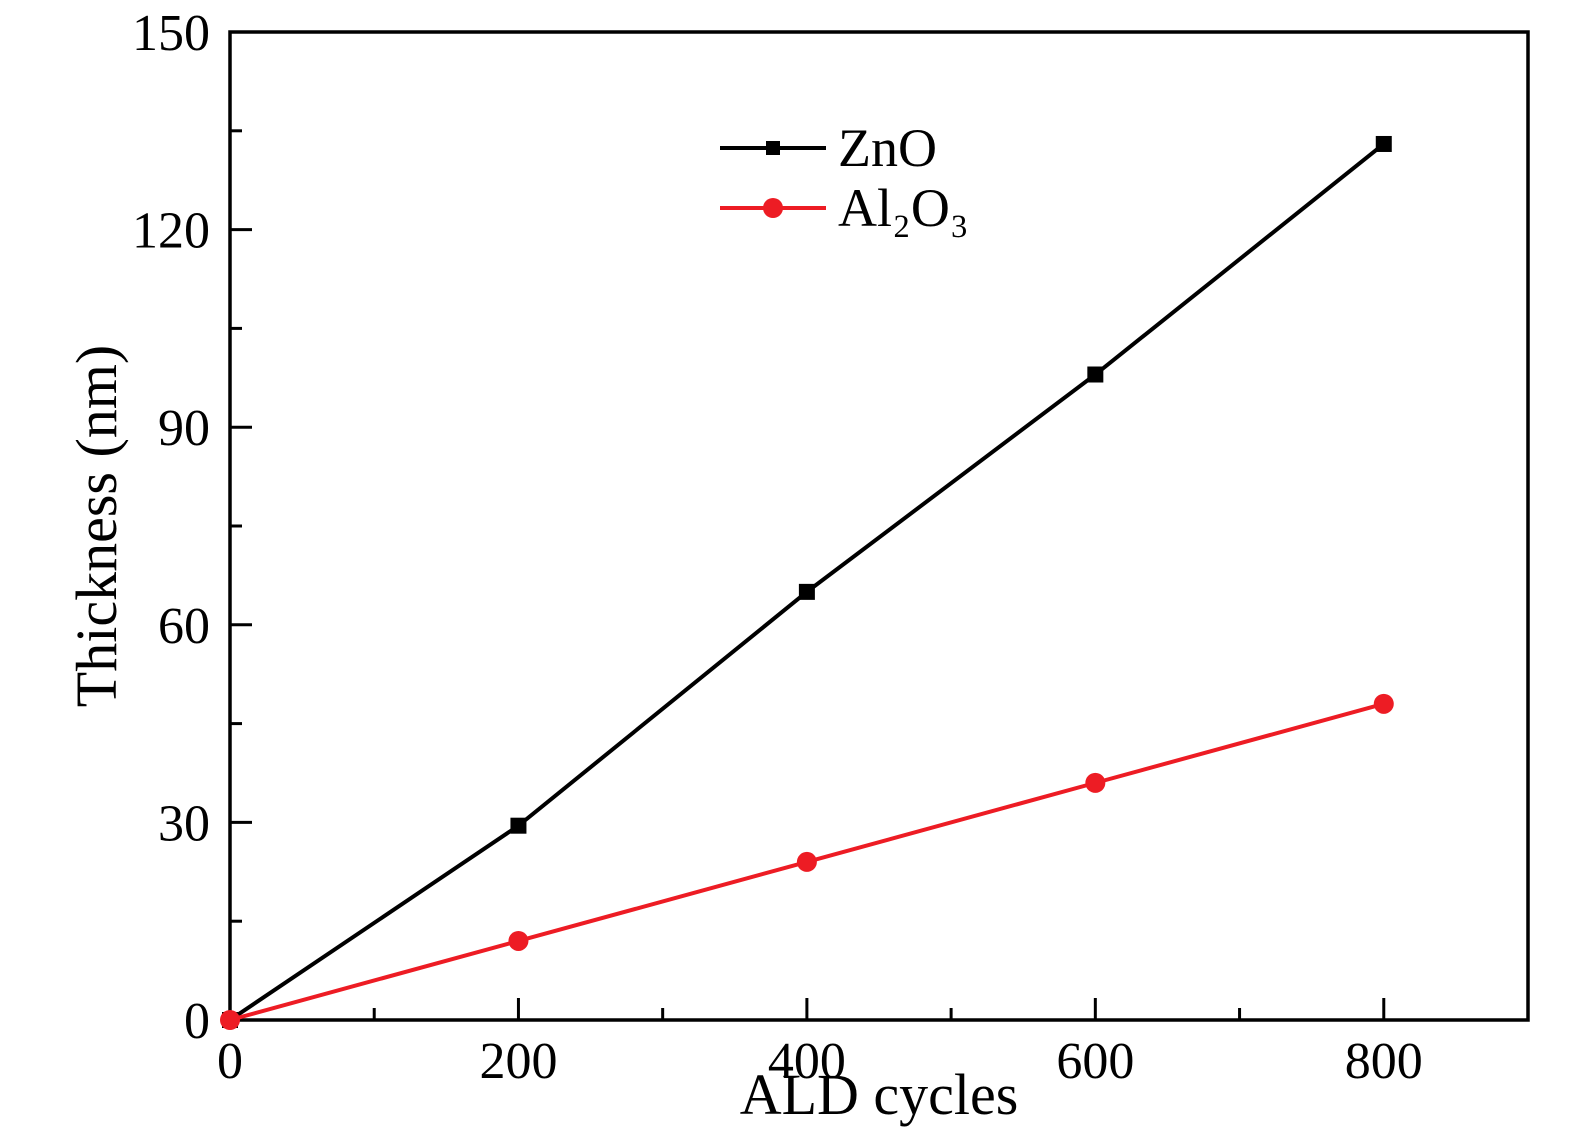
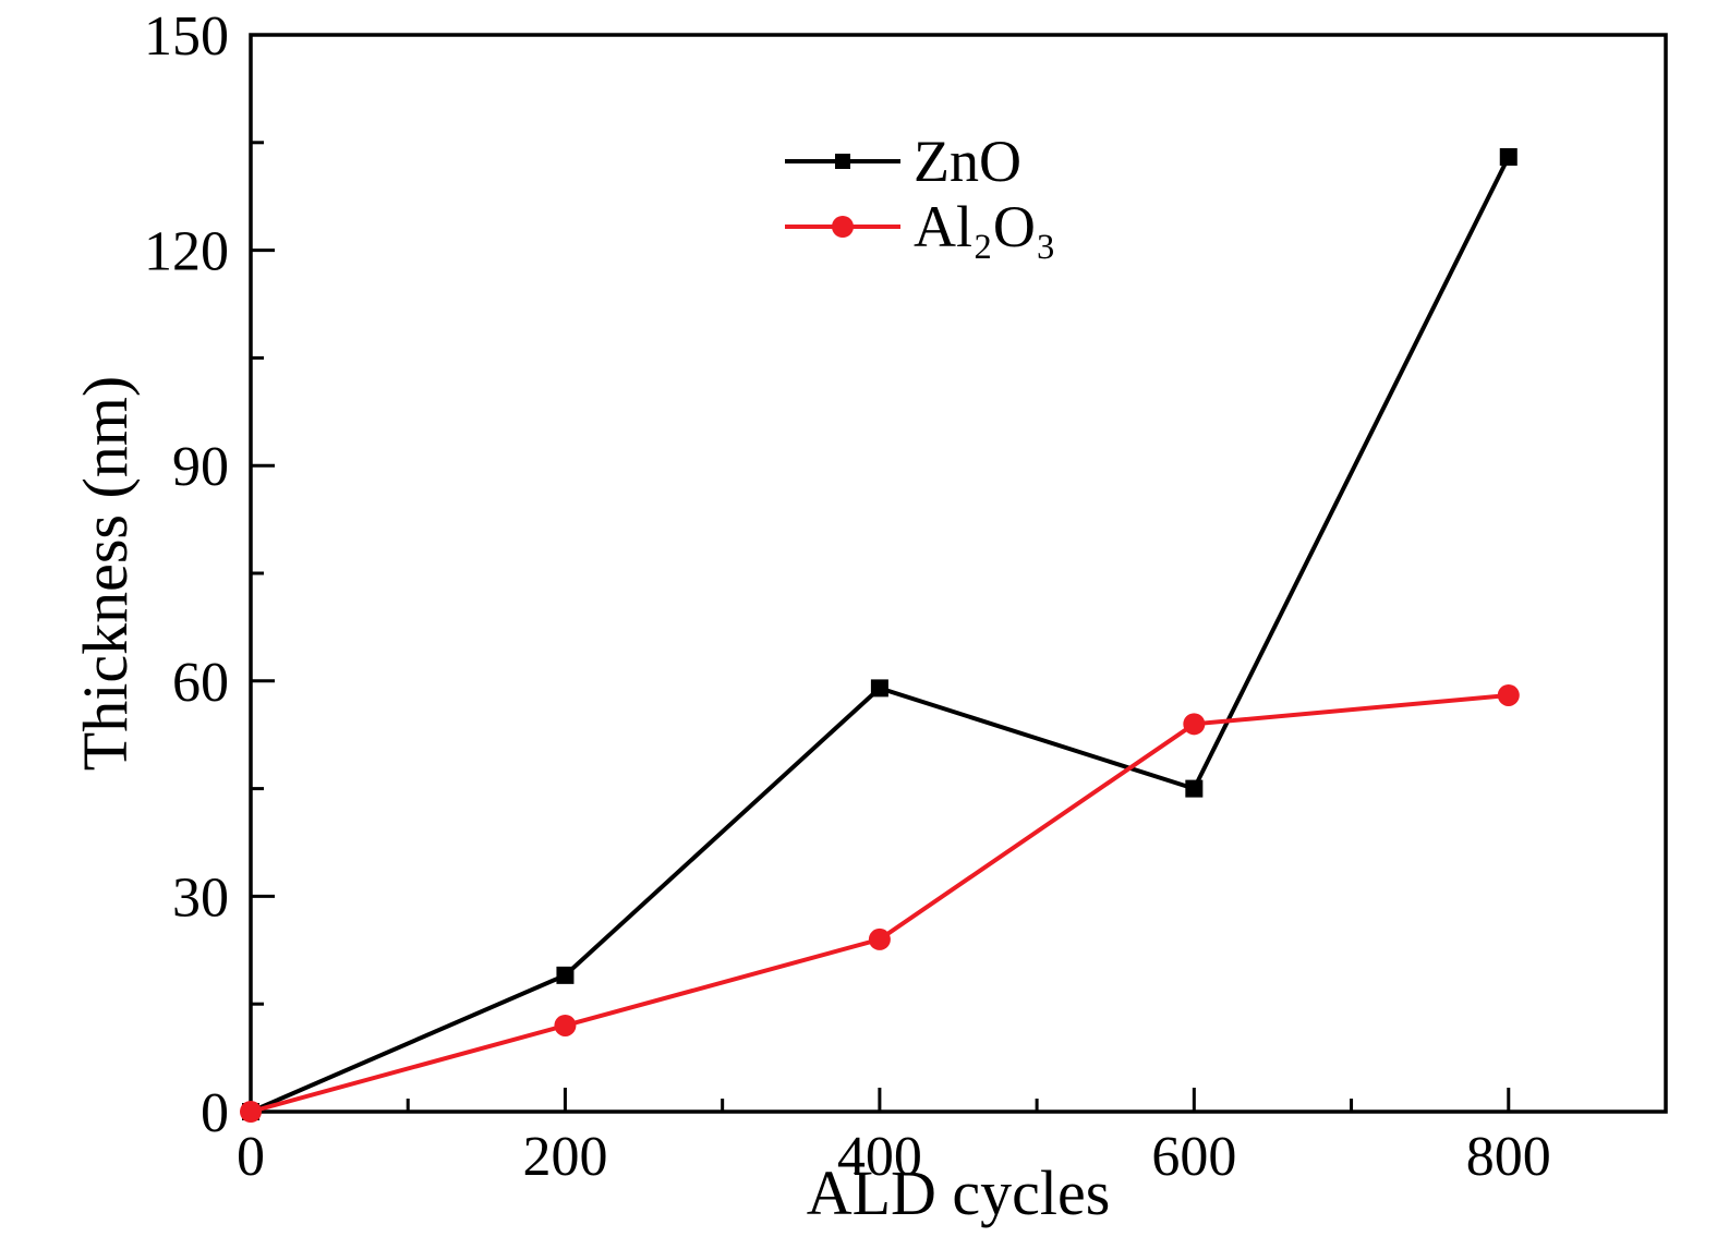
ZnO/200: 30 -> 19
ZnO/400: 65 -> 59
ZnO/600: 98 -> 45
Al₂O₃/600: 36 -> 54
Al₂O₃/800: 48 -> 58
